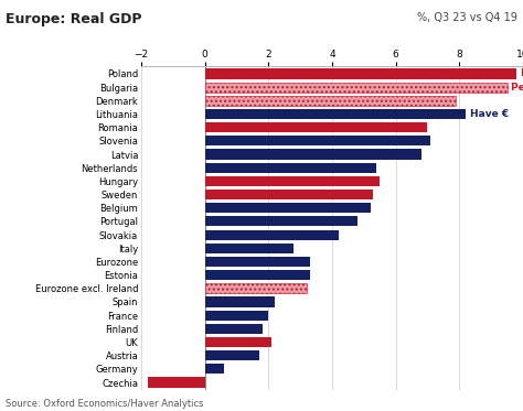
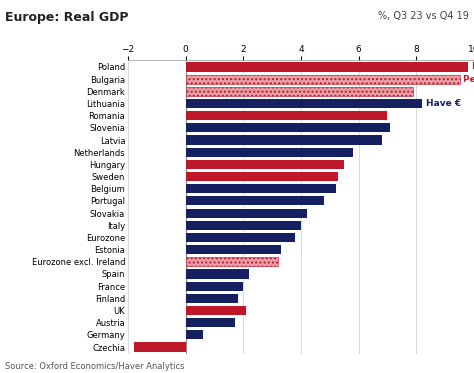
Netherlands: 5.4 -> 5.8
Italy: 2.8 -> 4.0
Eurozone: 3.3 -> 3.8
